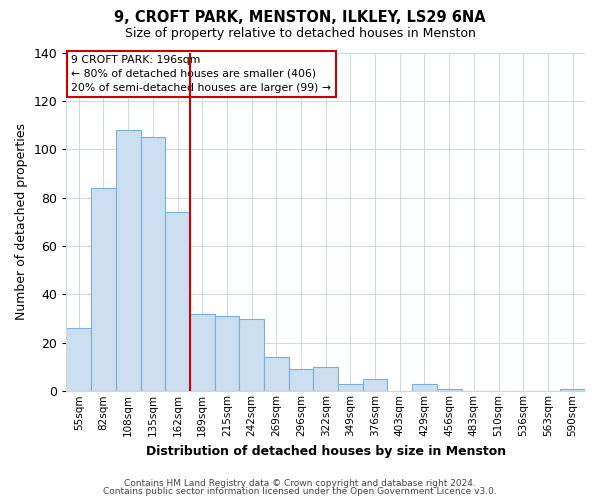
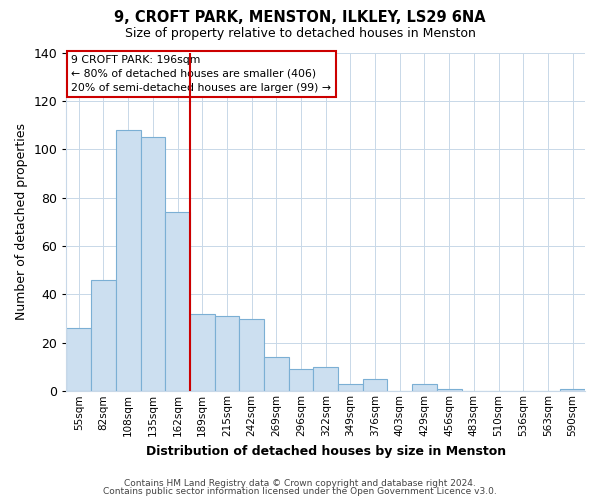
82sqm: 84 -> 46
